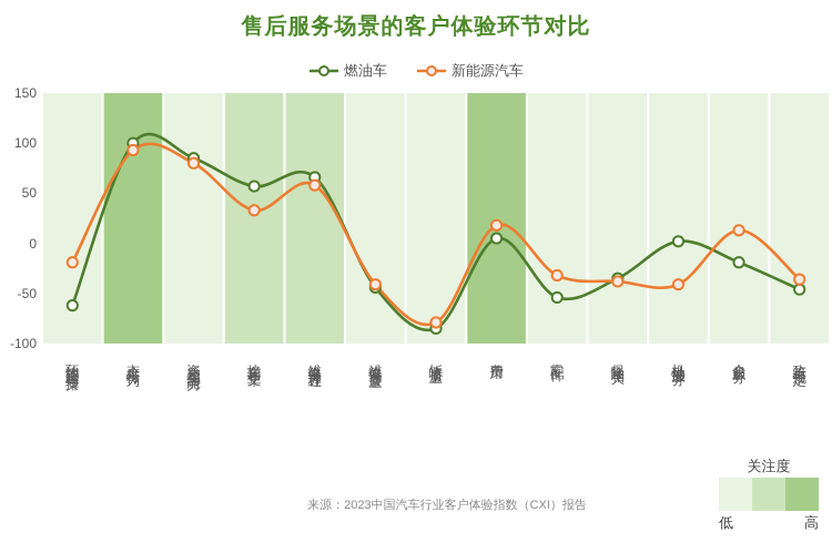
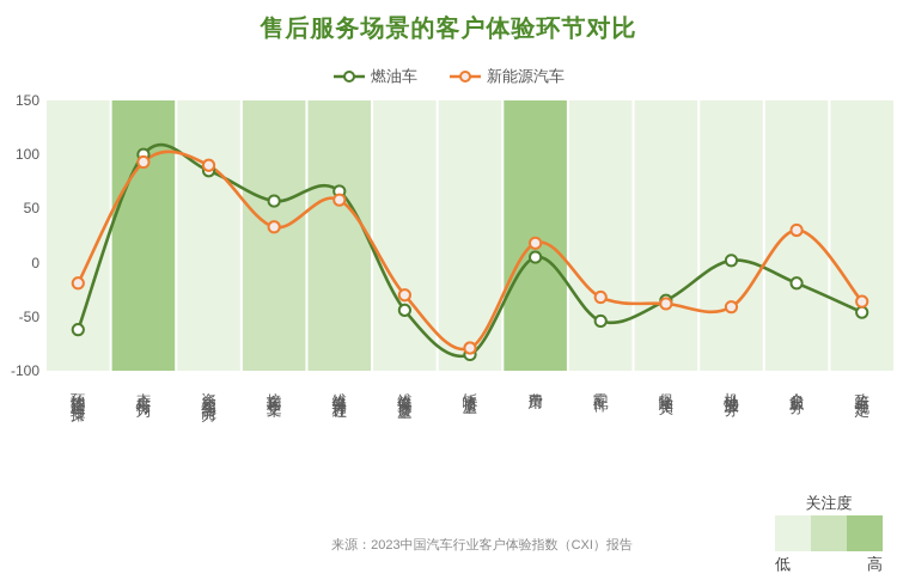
新能源汽车/资质和综合能力: 80 -> 90
新能源汽车/维修保养质量: -40 -> -30
新能源汽车/会员服务: 10 -> 30
